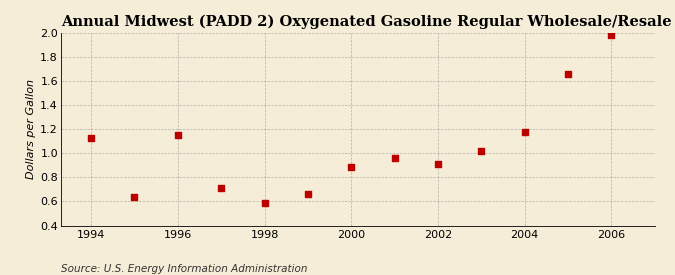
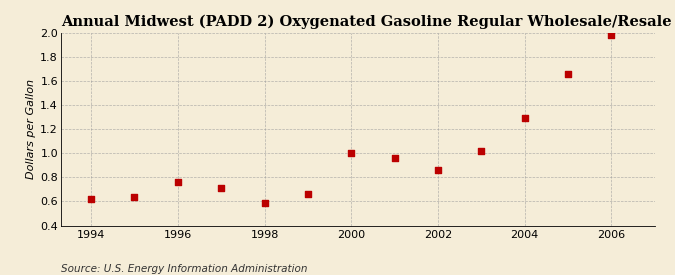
1994: 1.13 -> 0.62
1996: 1.15 -> 0.76
2000: 0.89 -> 1.00
2002: 0.91 -> 0.86
2004: 1.18 -> 1.29
